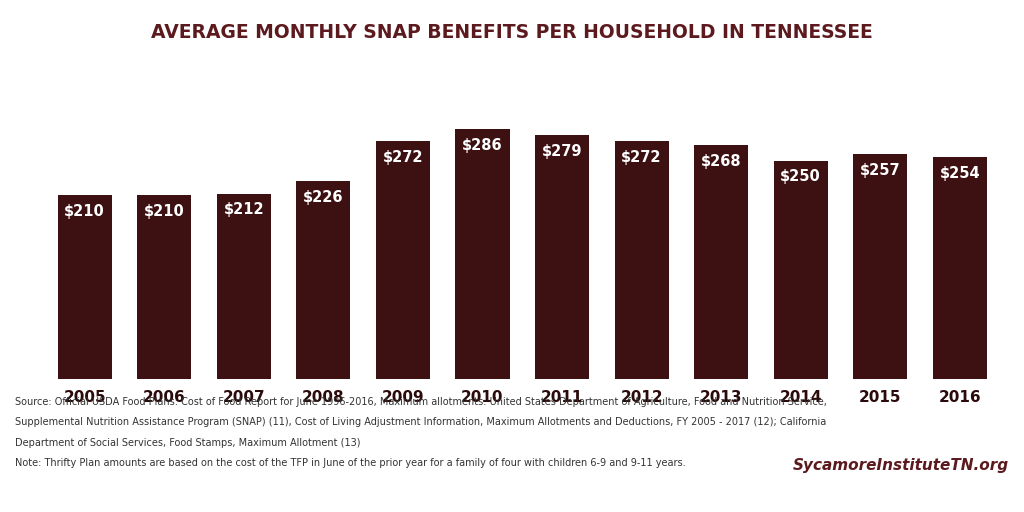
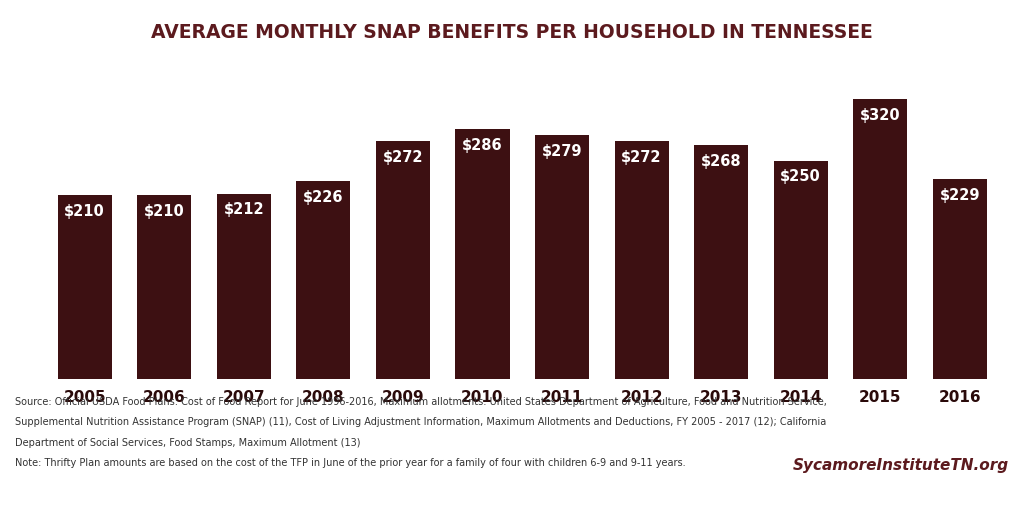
2015: $257 -> $320
2016: $254 -> $229
